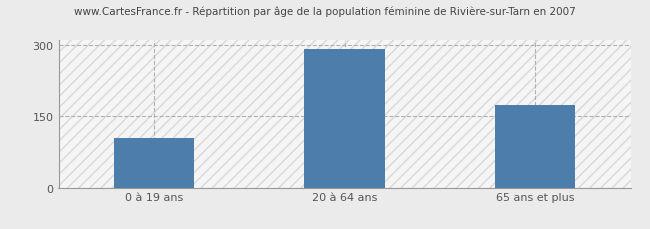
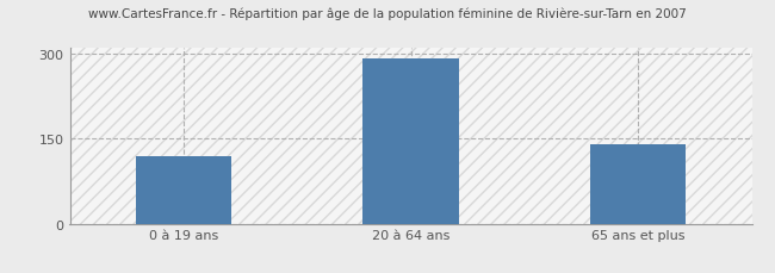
0 à 19 ans: 105 -> 120
65 ans et plus: 175 -> 141
